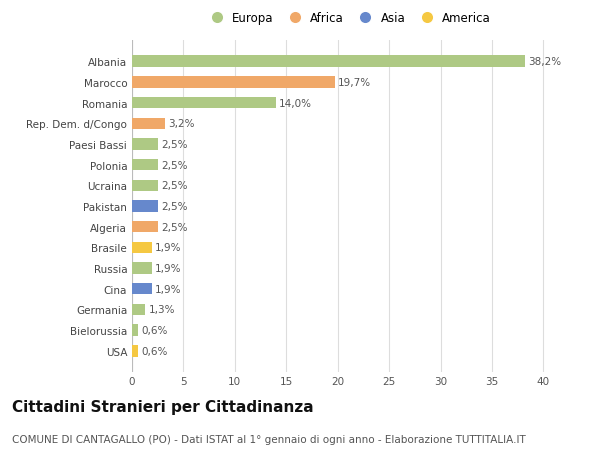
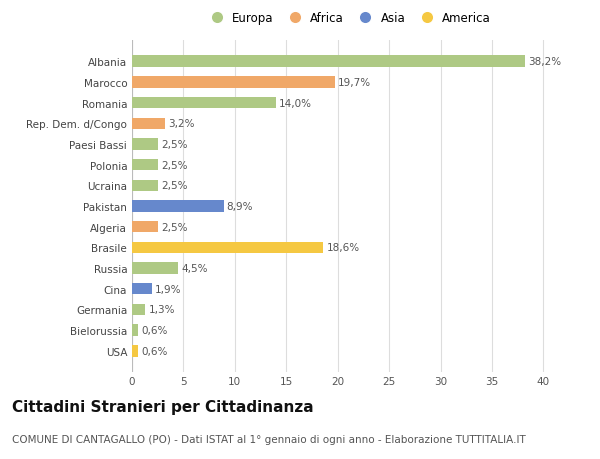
Pakistan: 2,5% -> 8,9%
Brasile: 1,9% -> 18,6%
Russia: 1,9% -> 4,5%
